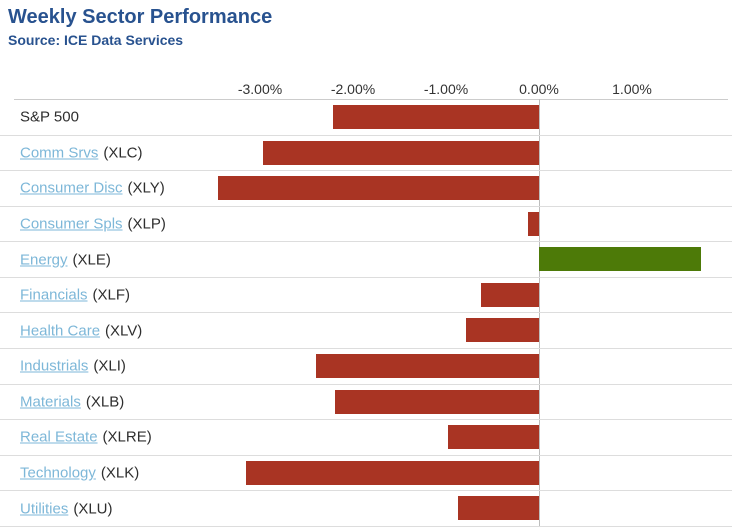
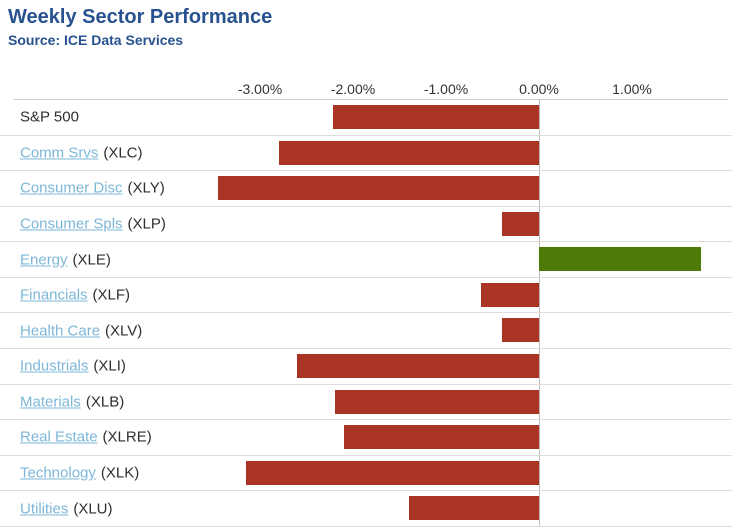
Comm Srvs: -3.0% -> -2.8%
Consumer Spls: -0.1% -> -0.4%
Health Care: -0.8% -> -0.4%
Industrials: -2.4% -> -2.6%
Real Estate: -1.0% -> -2.1%
Utilities: -0.9% -> -1.4%
